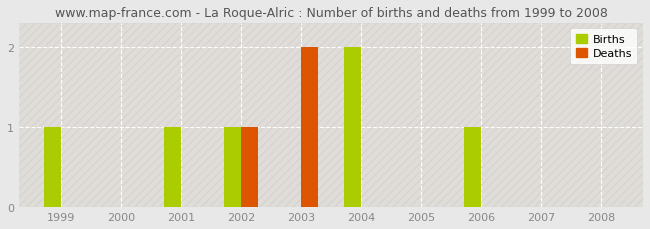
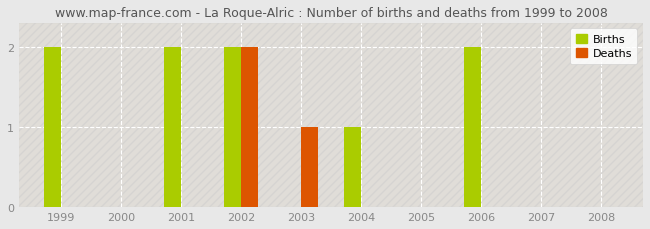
Births/1999: 1 -> 2
Births/2001: 1 -> 2
Births/2002: 1 -> 2
Deaths/2002: 1 -> 2
Deaths/2003: 2 -> 1
Births/2004: 2 -> 1
Births/2006: 1 -> 2
